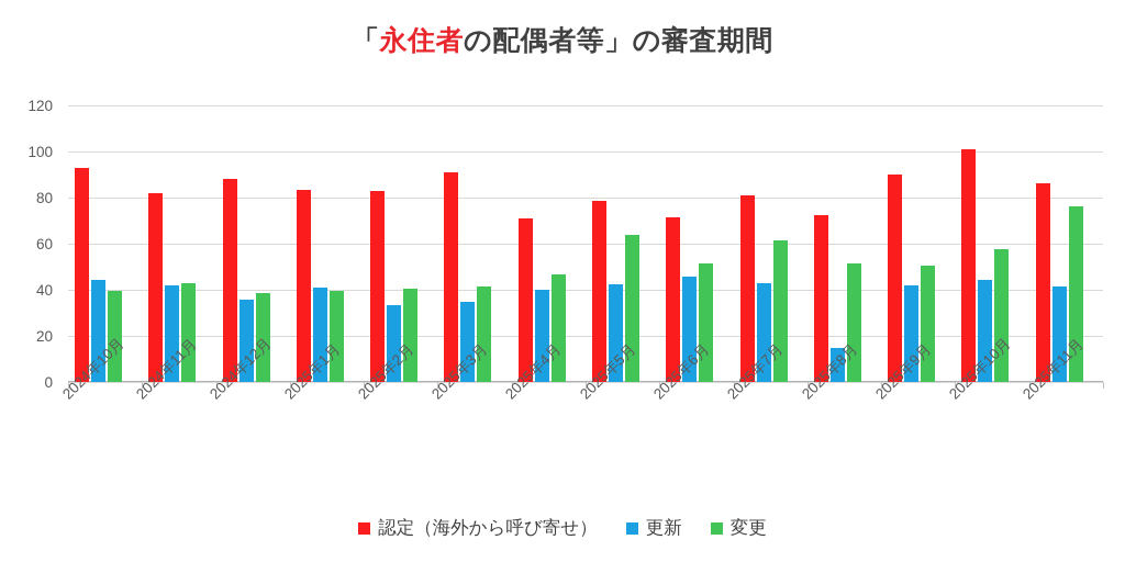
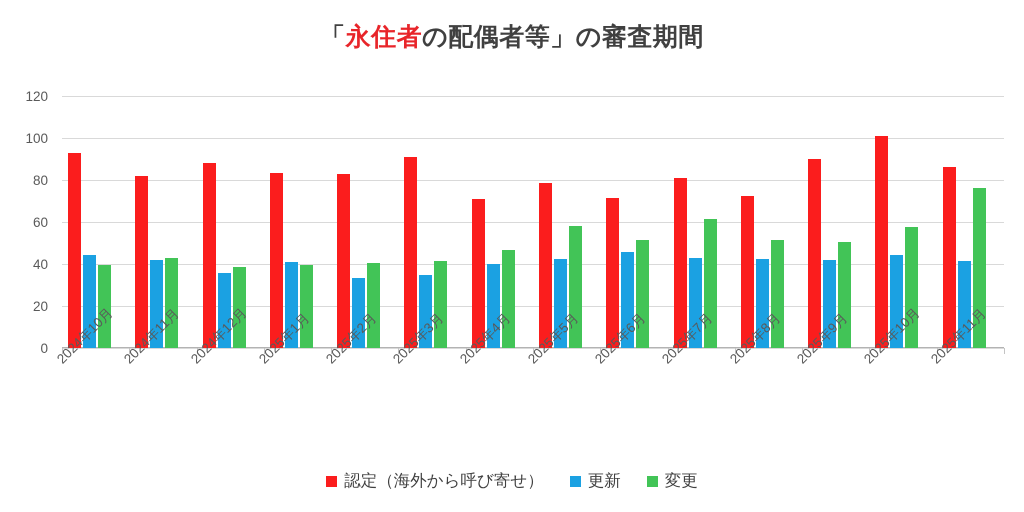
変更/2025年5月: 64 -> 58
更新/2025年8月: 15 -> 42
